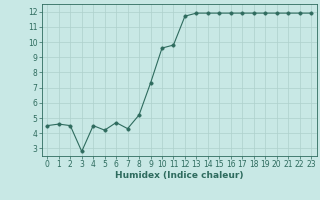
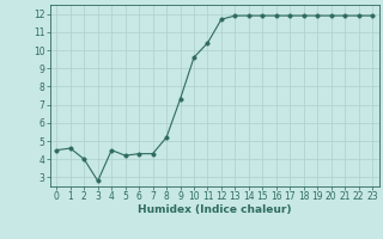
2: 4.5 -> 4.0
6: 4.7 -> 4.3
11: 9.8 -> 10.4
